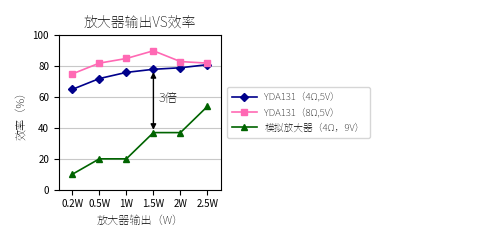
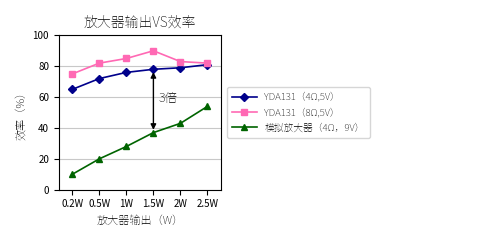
模拟放大器（4Ω，9V）/1W: 20 -> 28
模拟放大器（4Ω，9V）/2W: 37 -> 43
